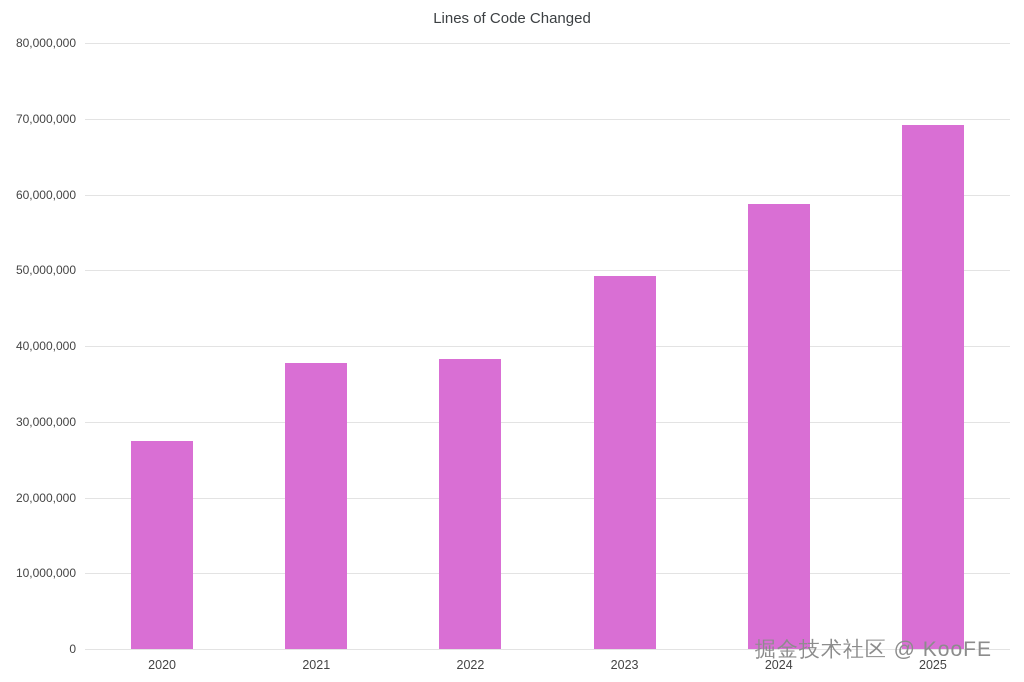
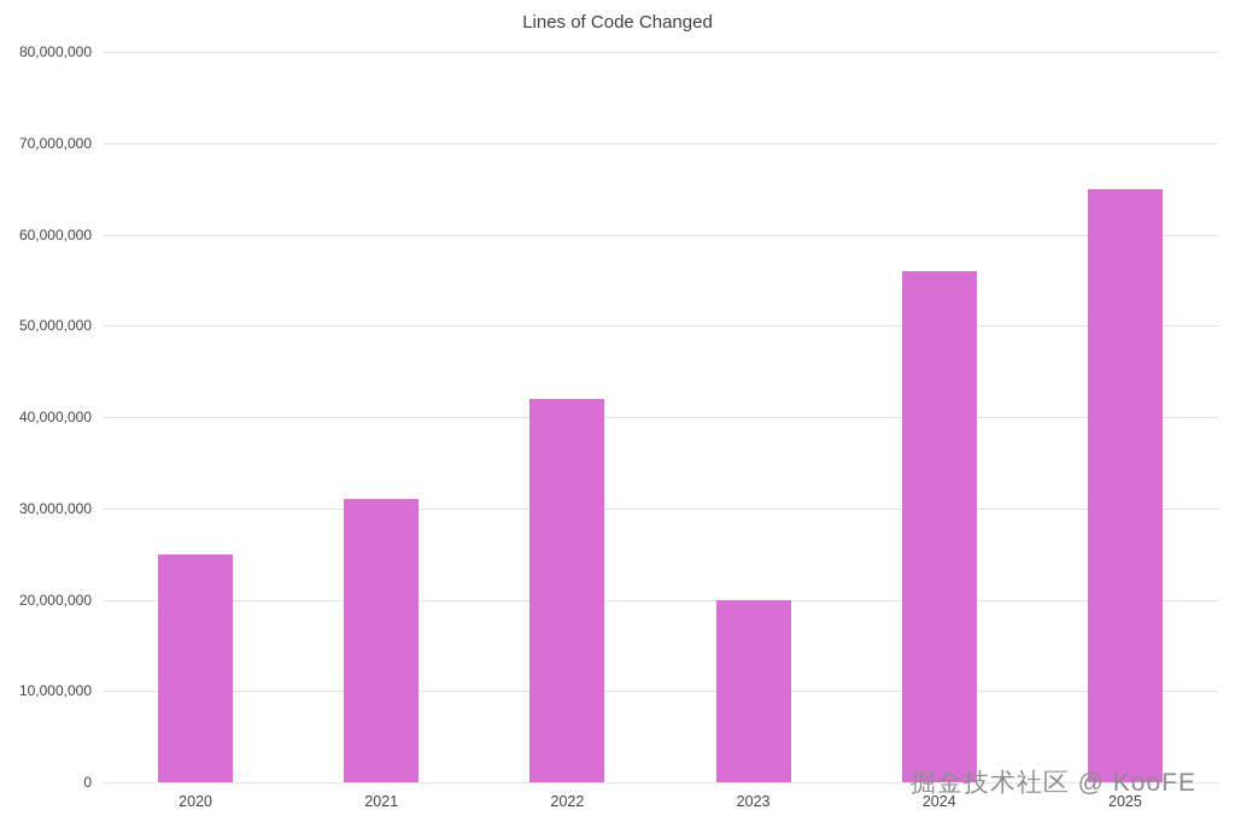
2020: 28000000 -> 25000000
2021: 38000000 -> 31000000
2022: 38000000 -> 42000000
2023: 49000000 -> 20000000
2024: 59000000 -> 56000000
2025: 69000000 -> 65000000
